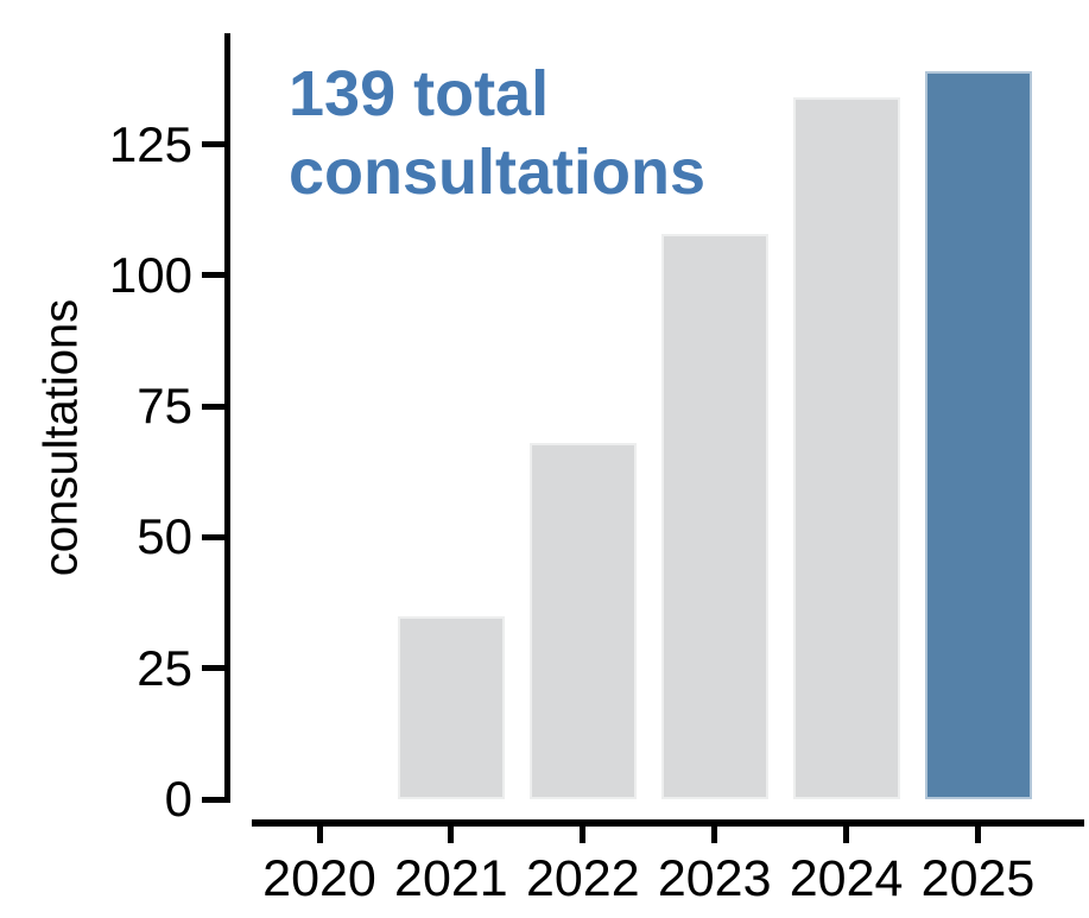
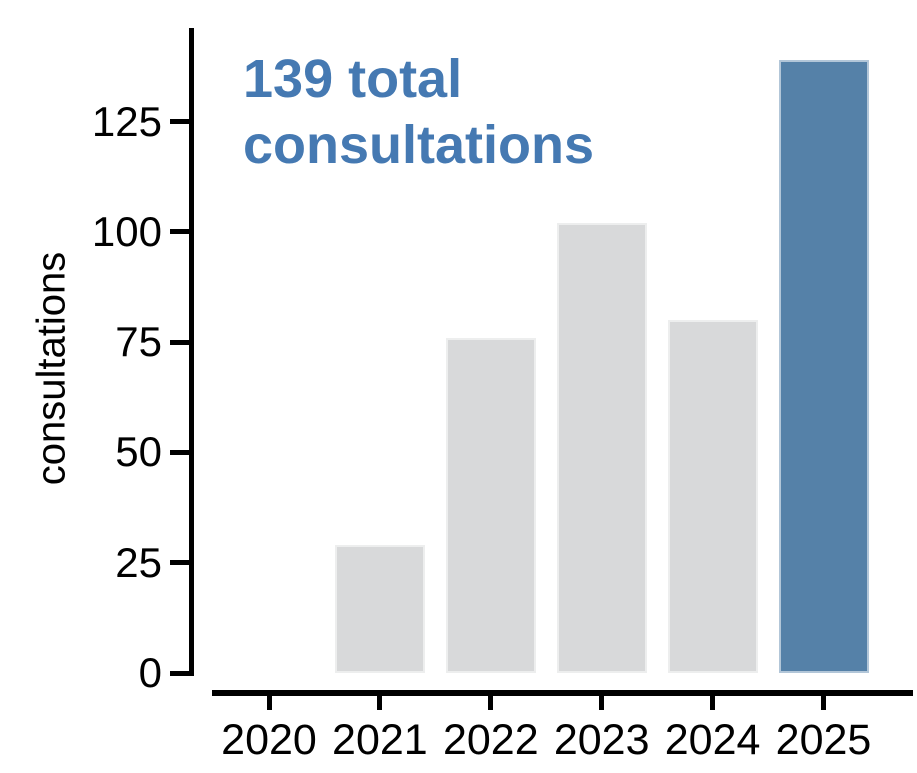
2021: 35 -> 29
2022: 68 -> 76
2023: 108 -> 102
2024: 134 -> 80
